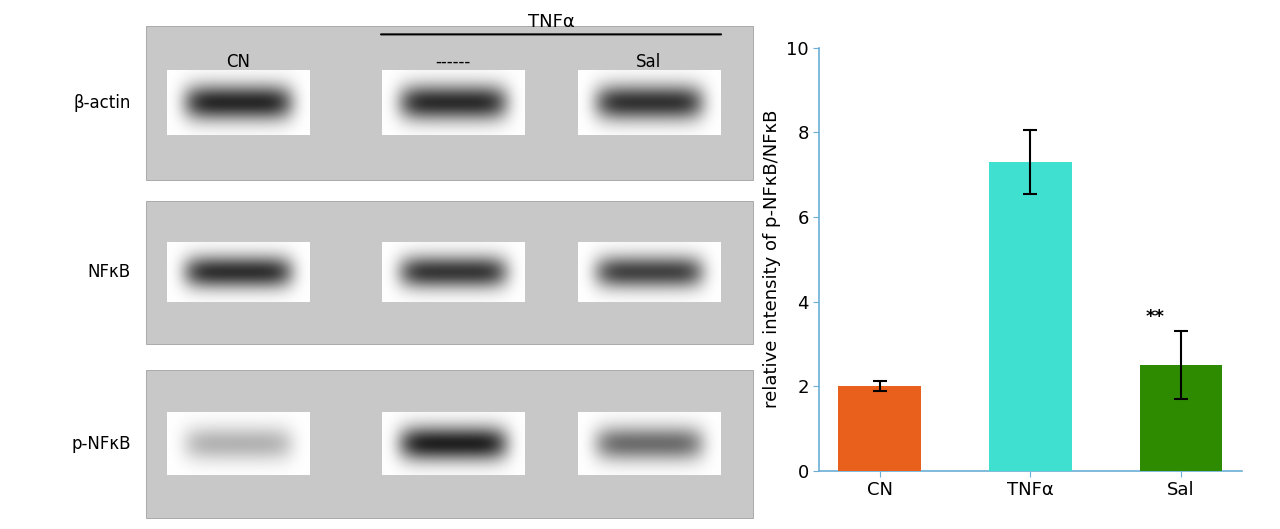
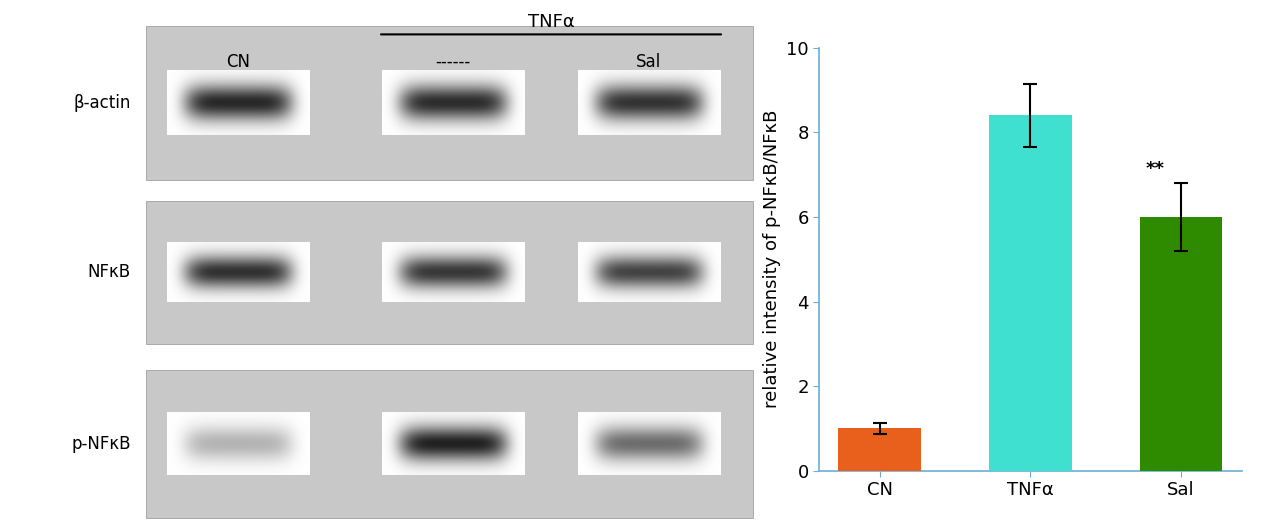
CN: 2.0 -> 1.0
TNFα: 7.3 -> 8.4
Sal: 2.5 -> 6.0
